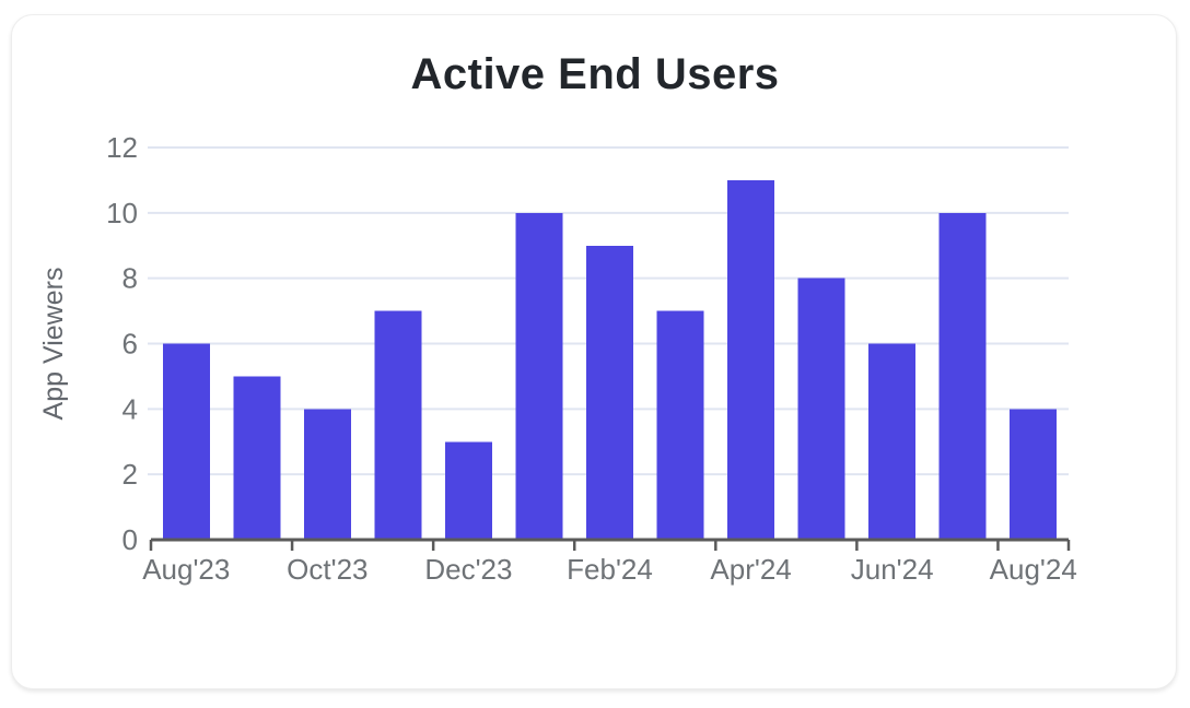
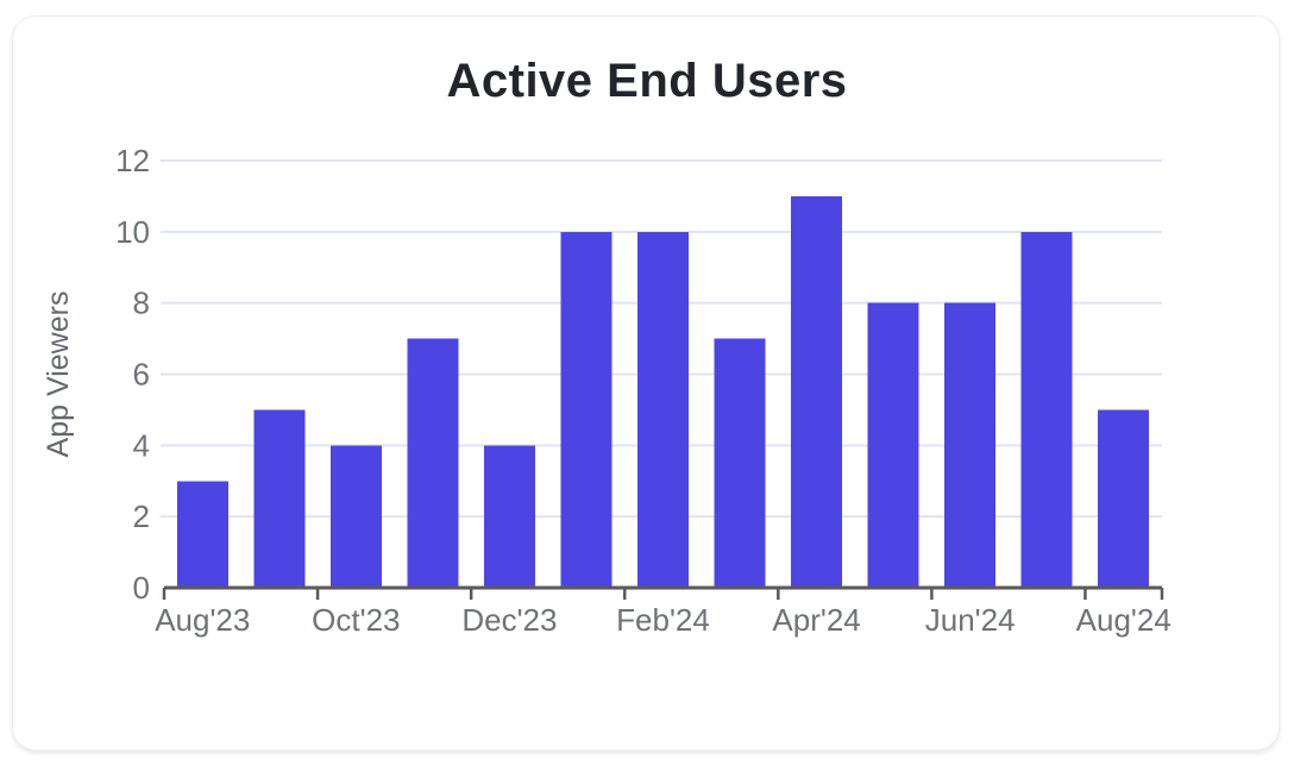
Aug'23: 6 -> 3
Dec'23: 3 -> 4
Feb'24: 9 -> 10
Jun'24: 6 -> 8
Aug'24: 4 -> 5
